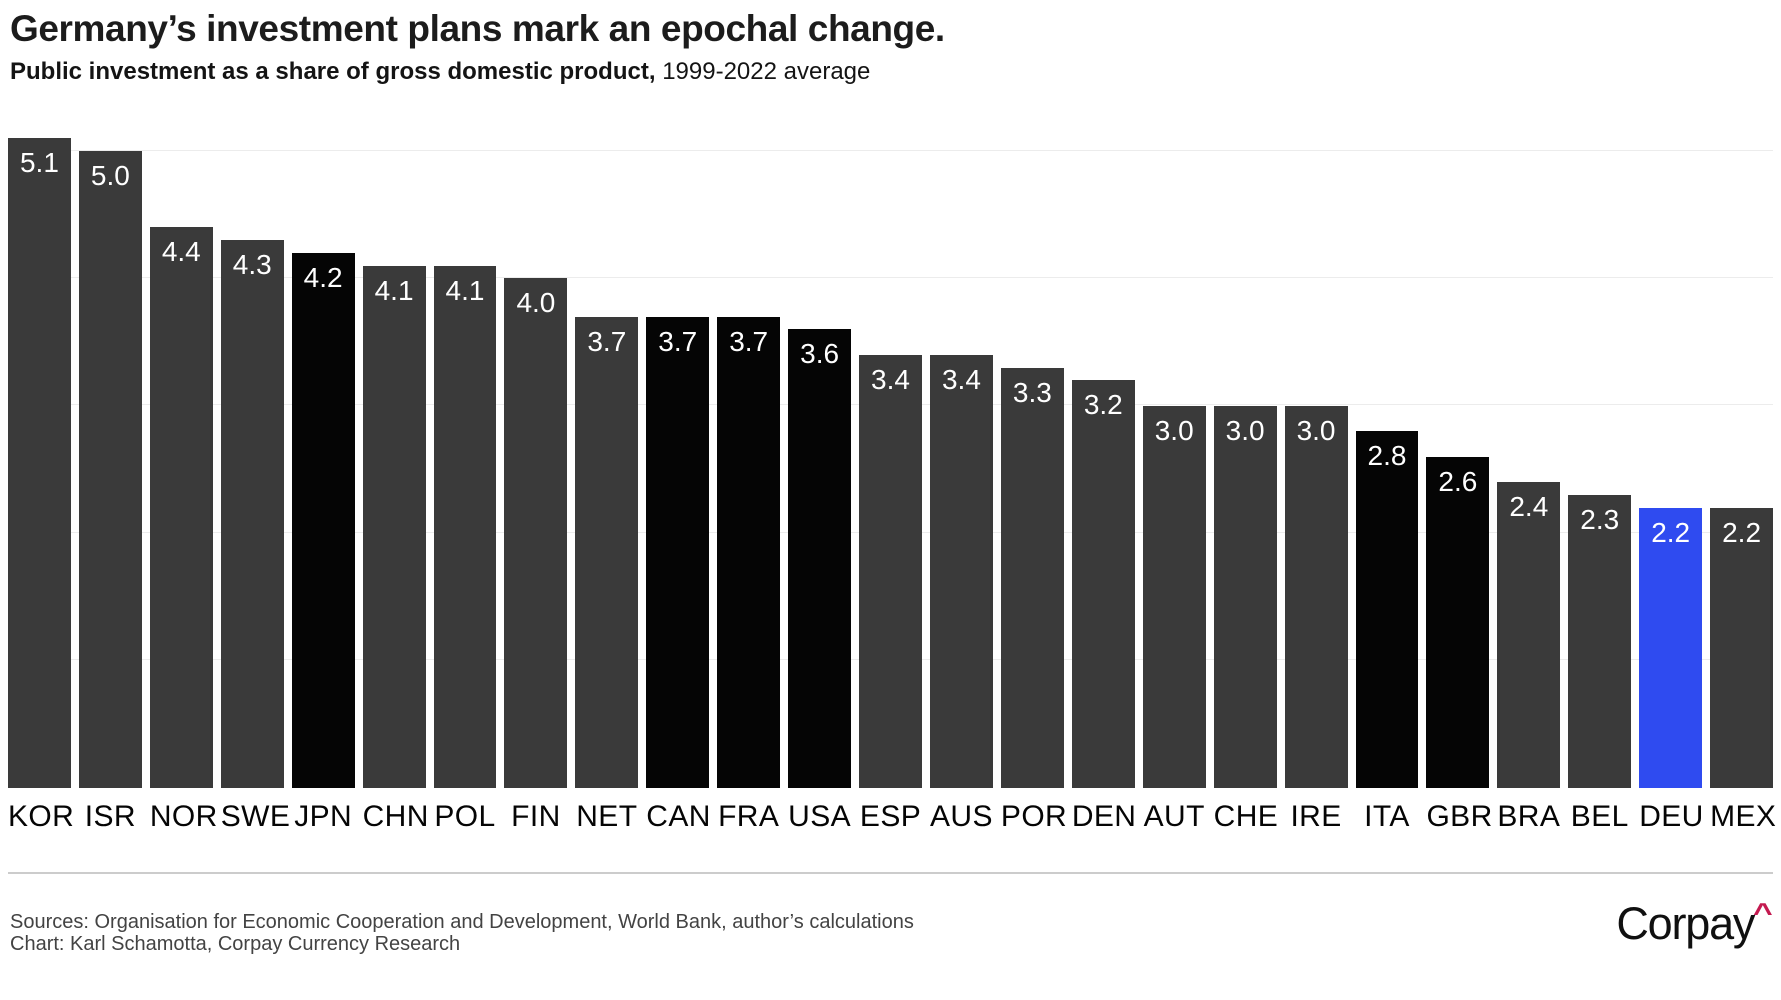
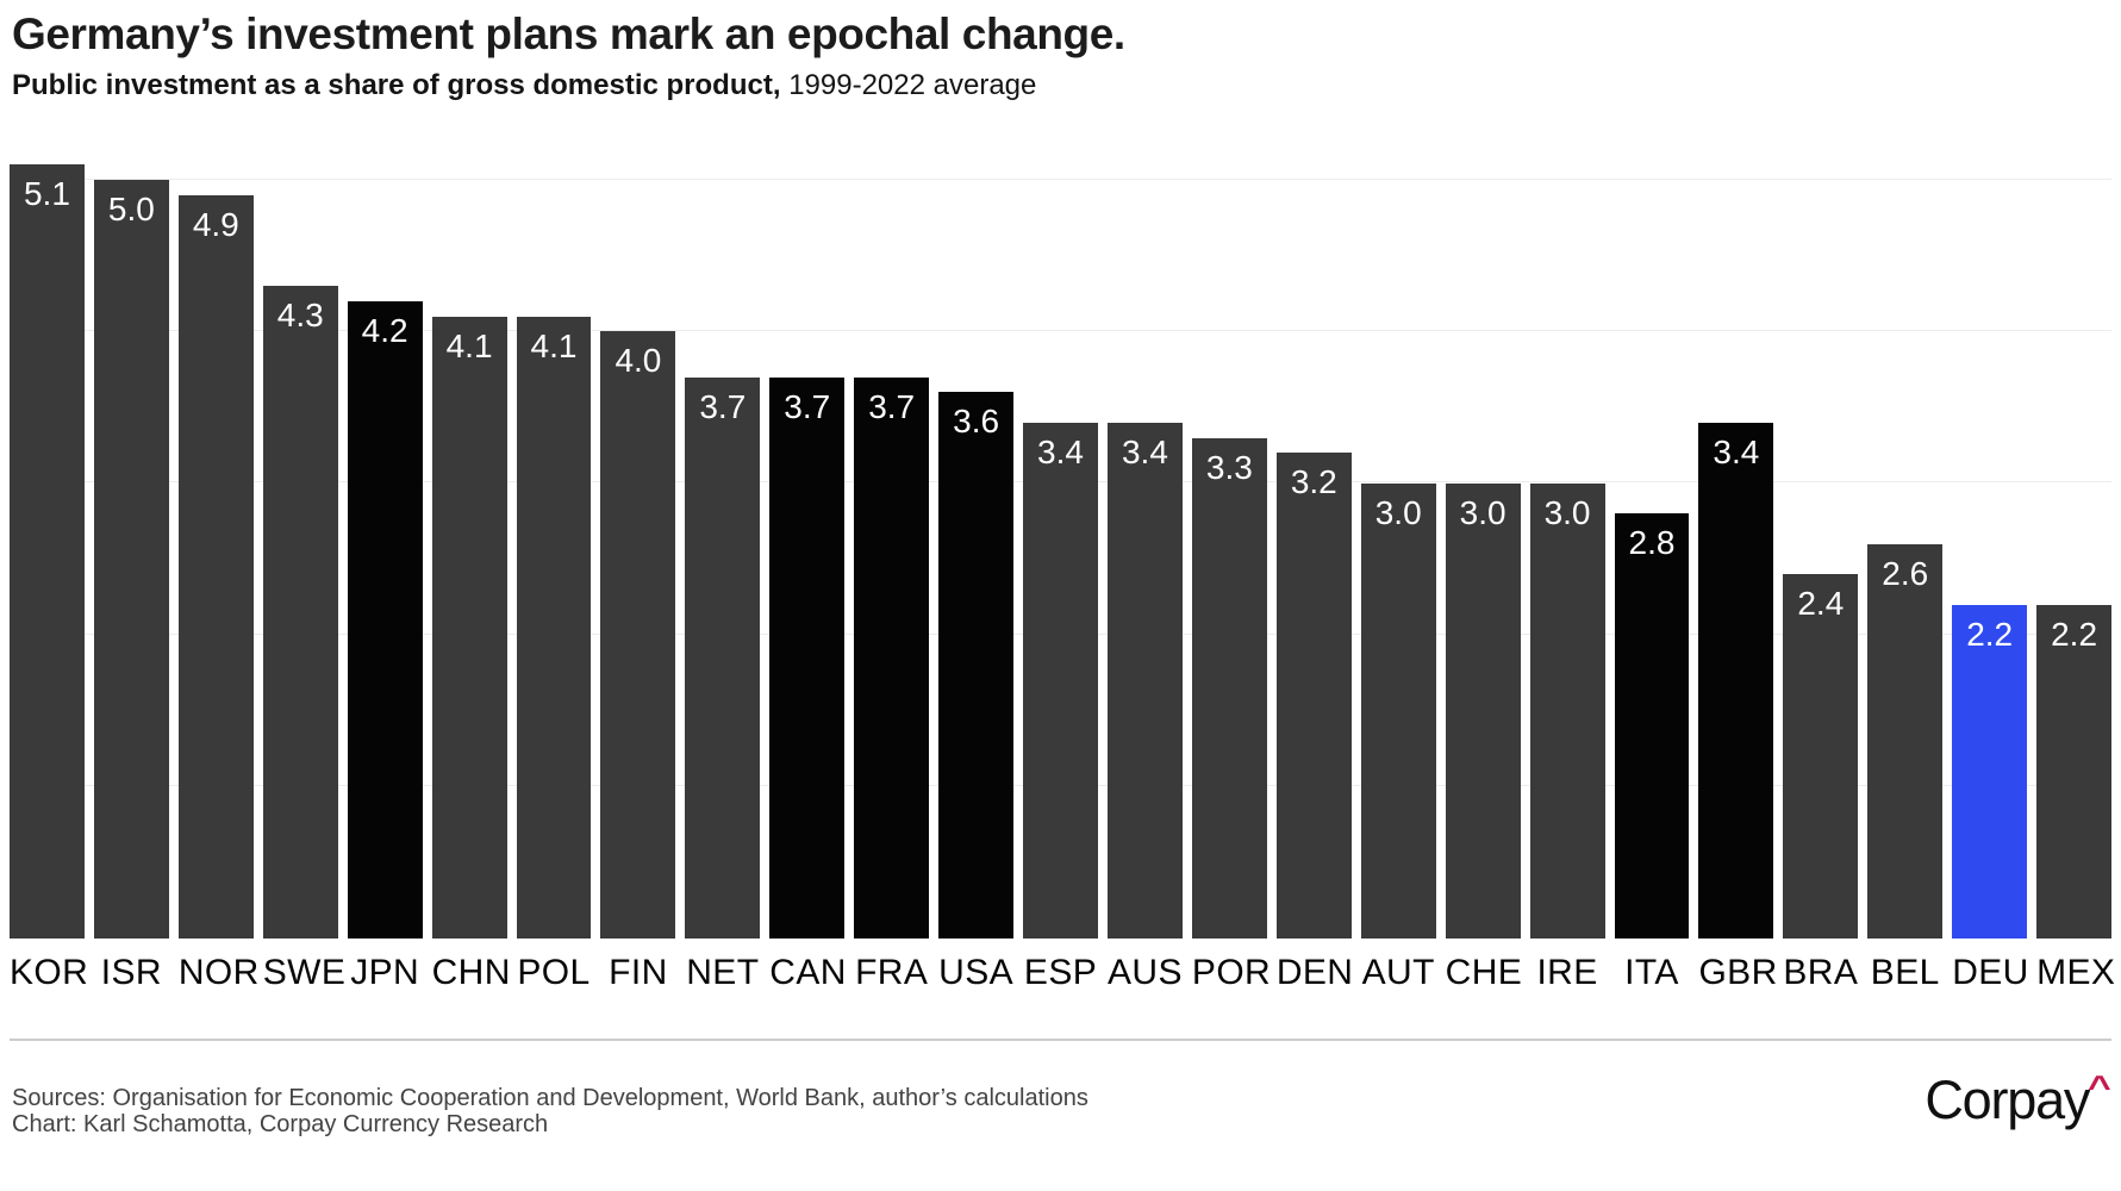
NOR: 4.4 -> 4.9
GBR: 2.6 -> 3.4
BEL: 2.3 -> 2.6
